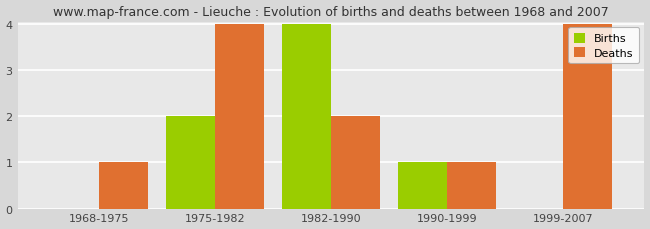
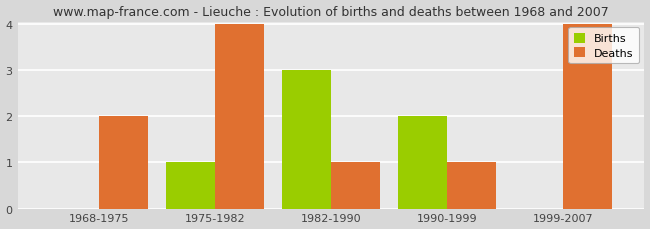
Deaths/1968-1975: 1 -> 2
Births/1975-1982: 2 -> 1
Births/1982-1990: 4 -> 3
Deaths/1982-1990: 2 -> 1
Births/1990-1999: 1 -> 2
